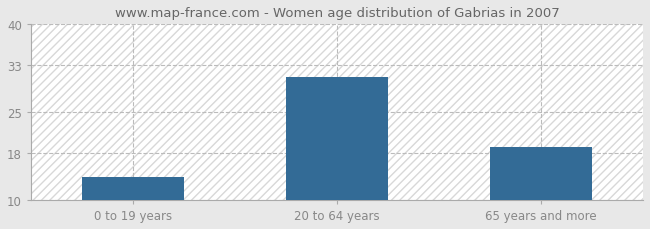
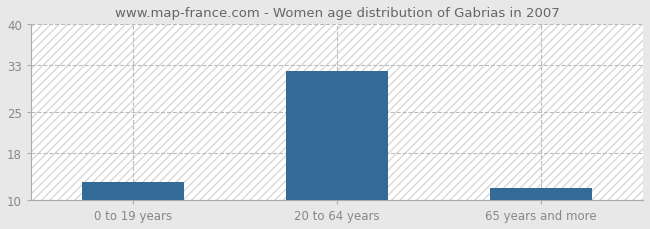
0 to 19 years: 14 -> 13
20 to 64 years: 31 -> 32
65 years and more: 19 -> 12
